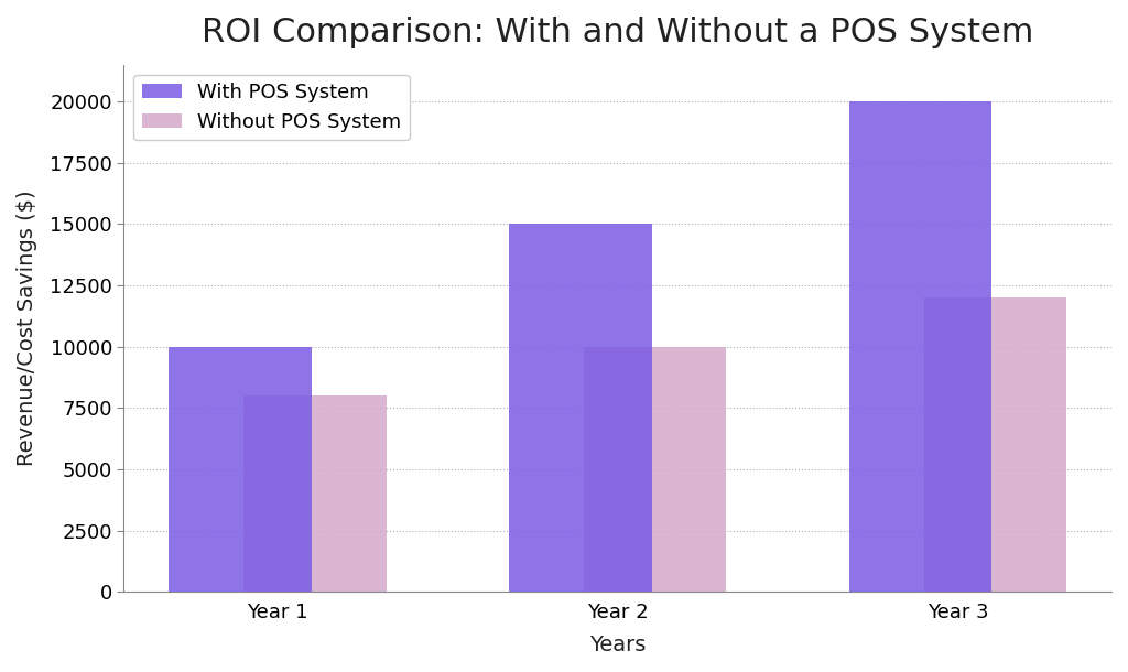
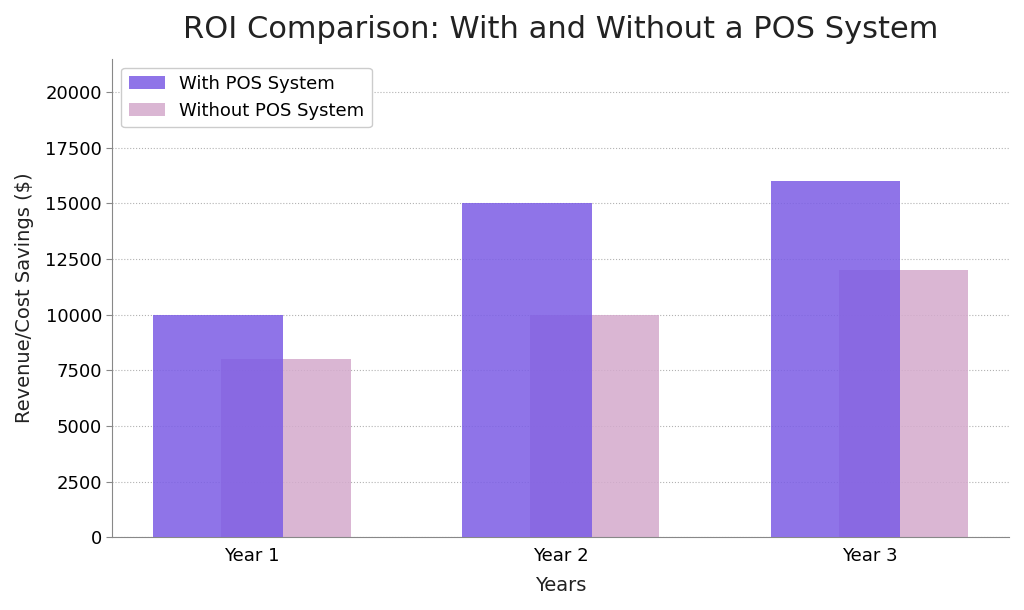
With POS System/Year 3: 20000 -> 16000
